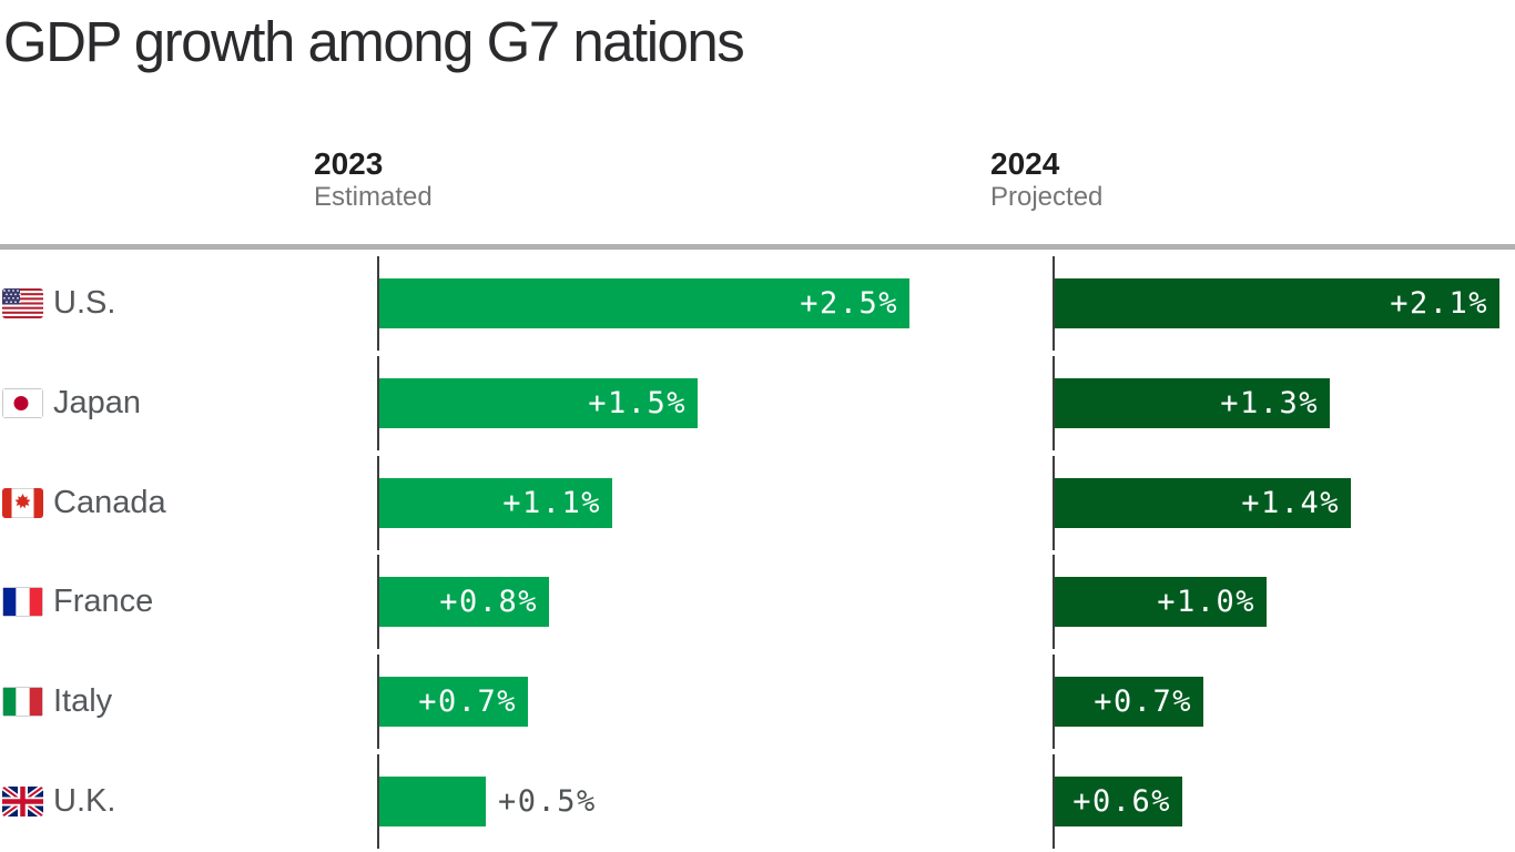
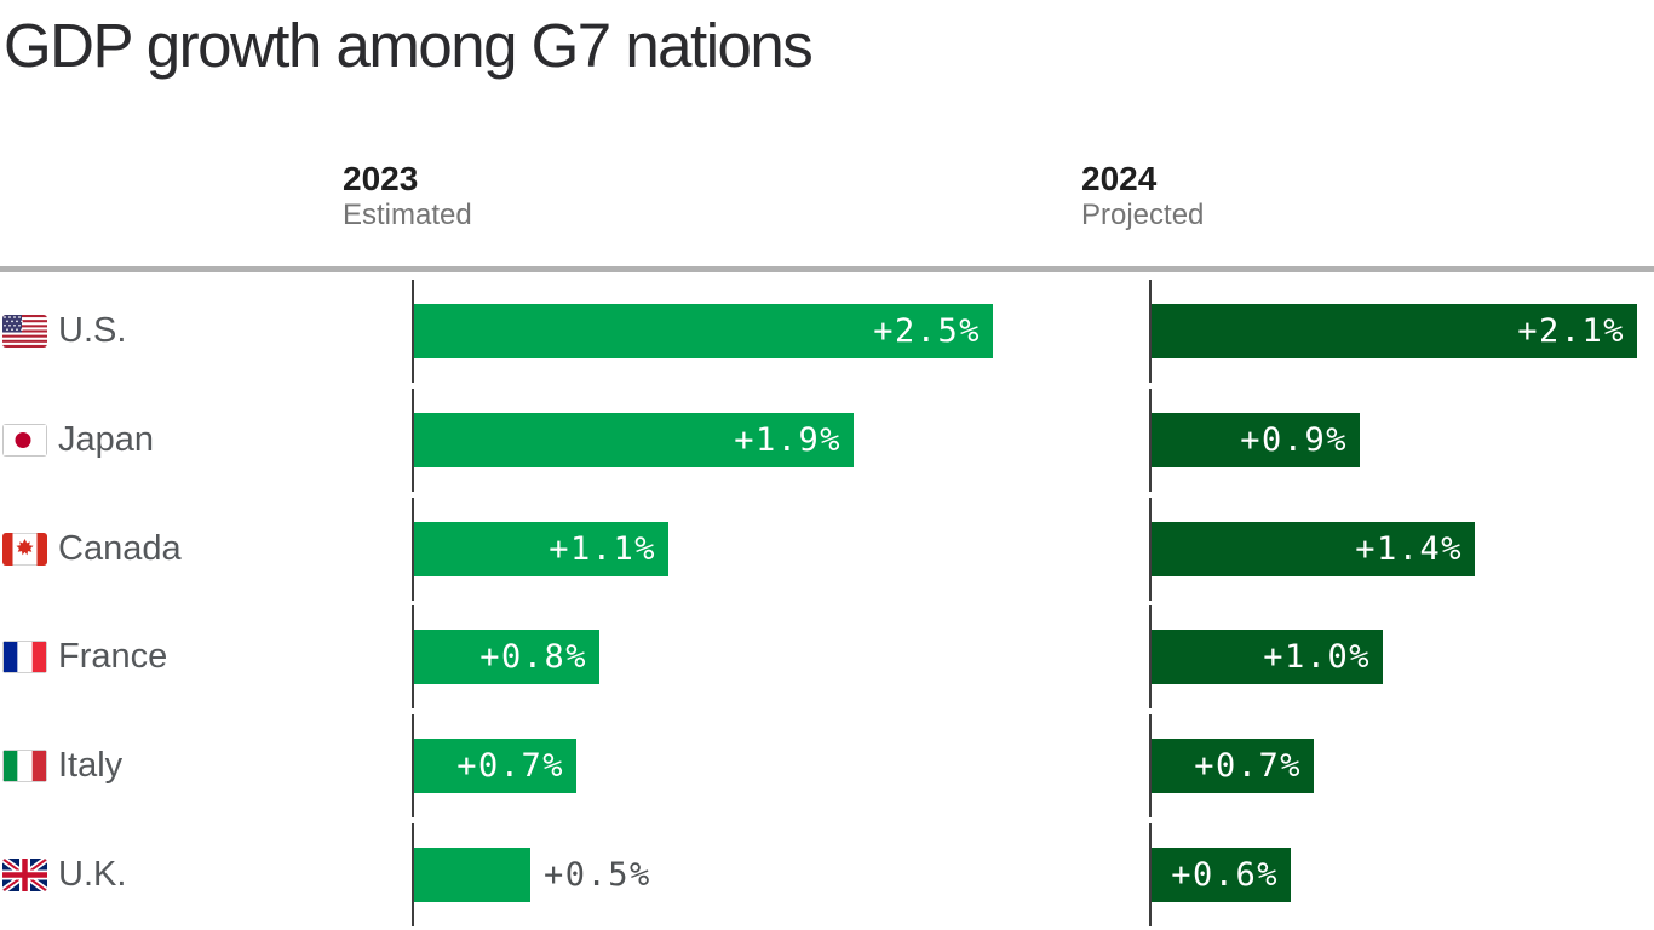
2023 Estimated/Japan: +1.5% -> +1.9%
2024 Projected/Japan: +1.3% -> +0.9%
